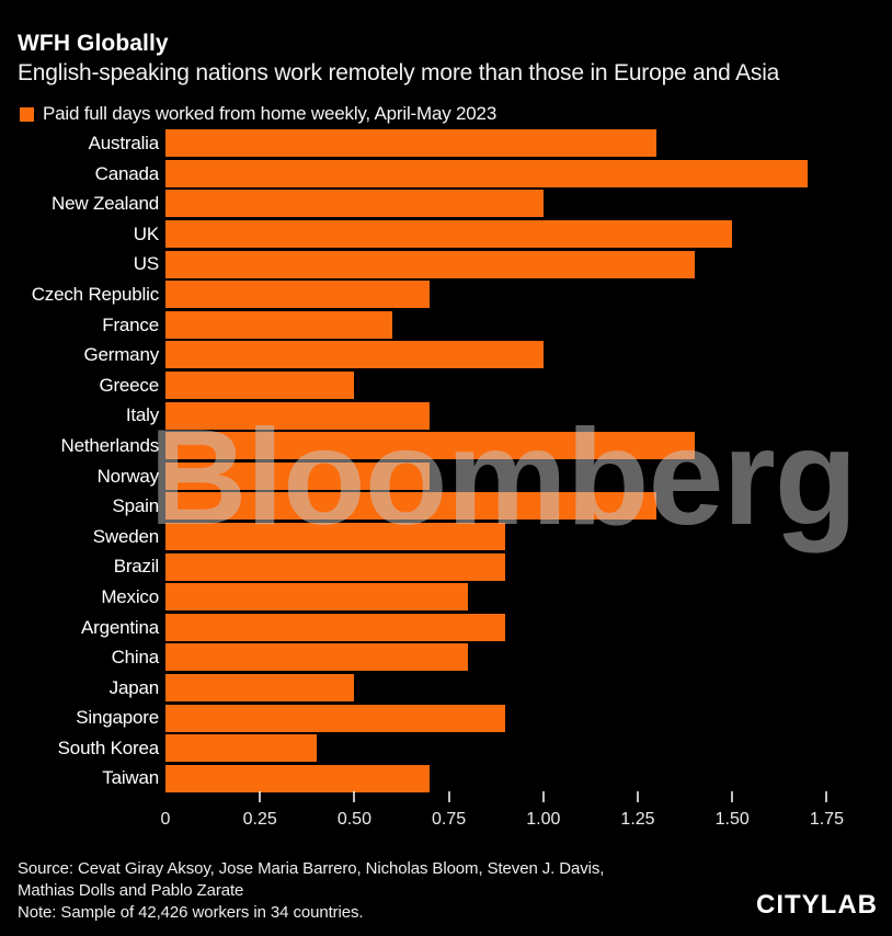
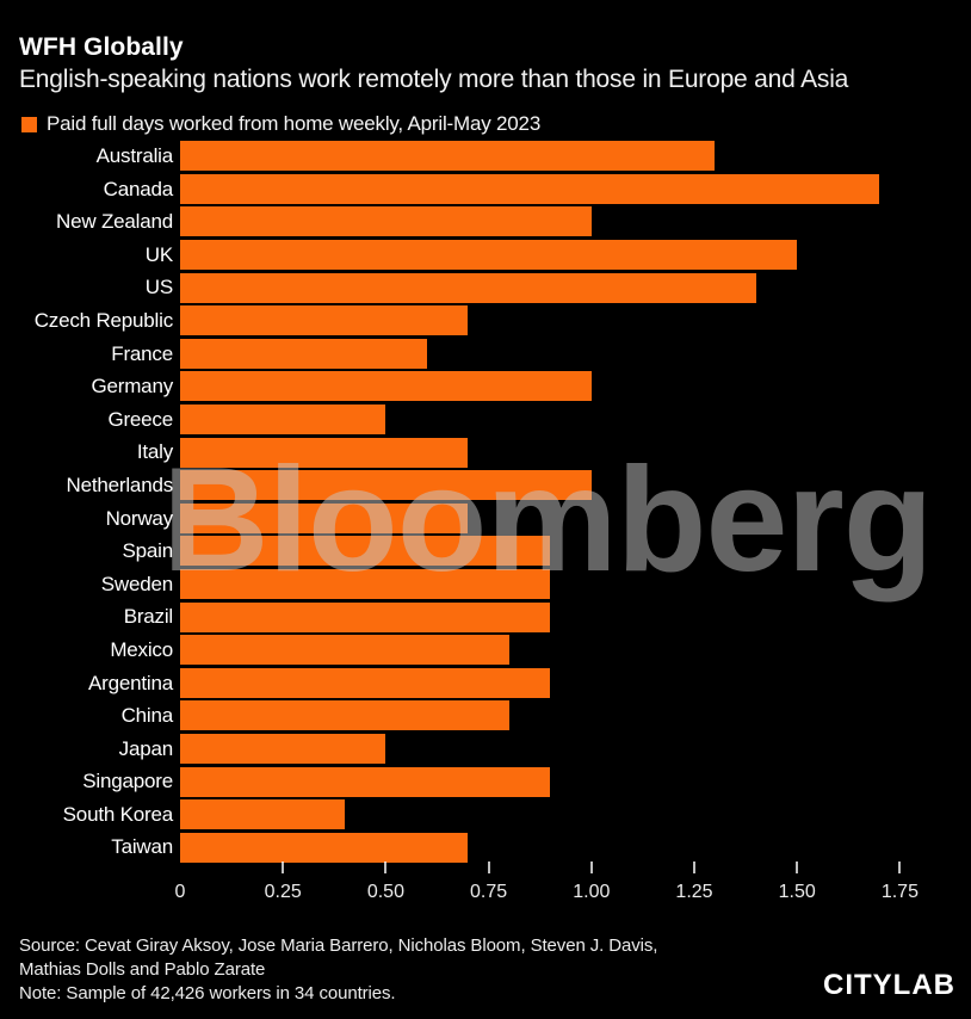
Netherlands: 1.4 -> 1.0
Spain: 1.3 -> 0.9
